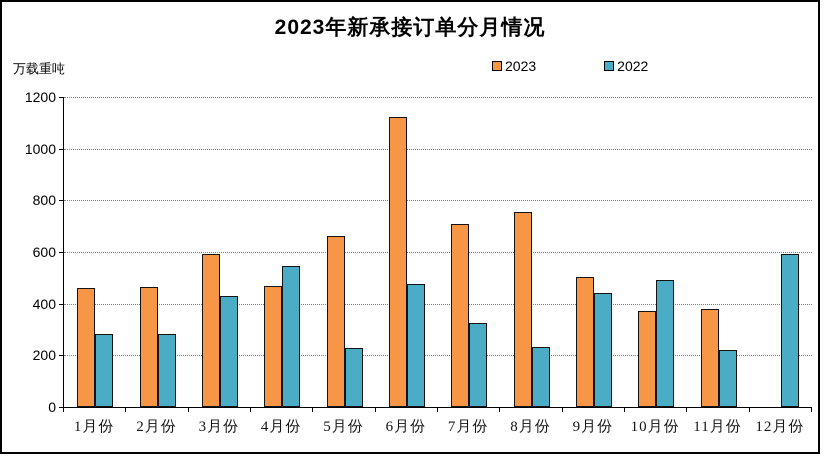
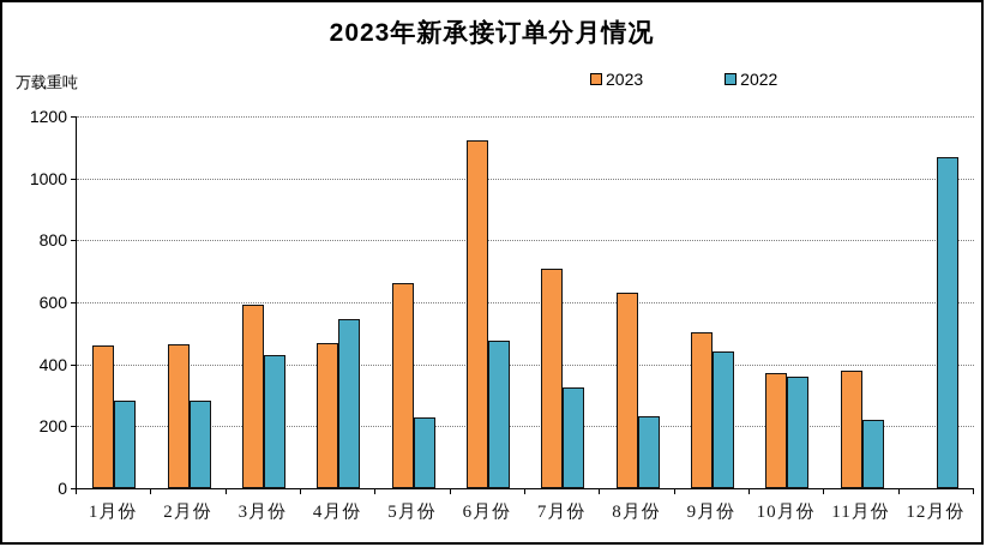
2023/8月份: 760 -> 630
2022/10月份: 490 -> 360
2022/12月份: 590 -> 1070
